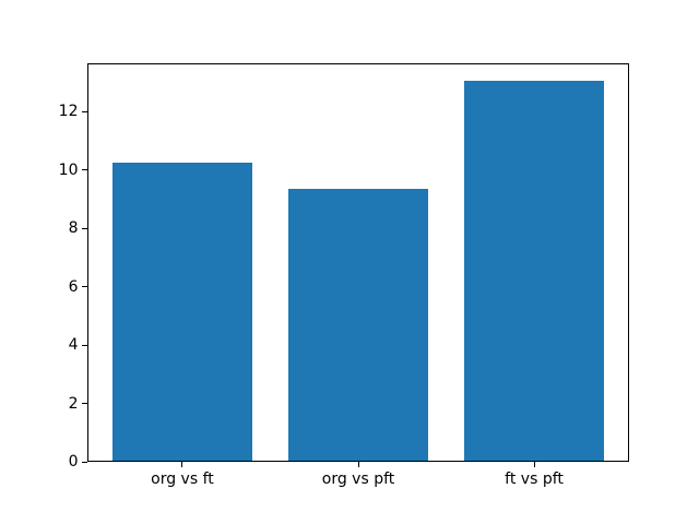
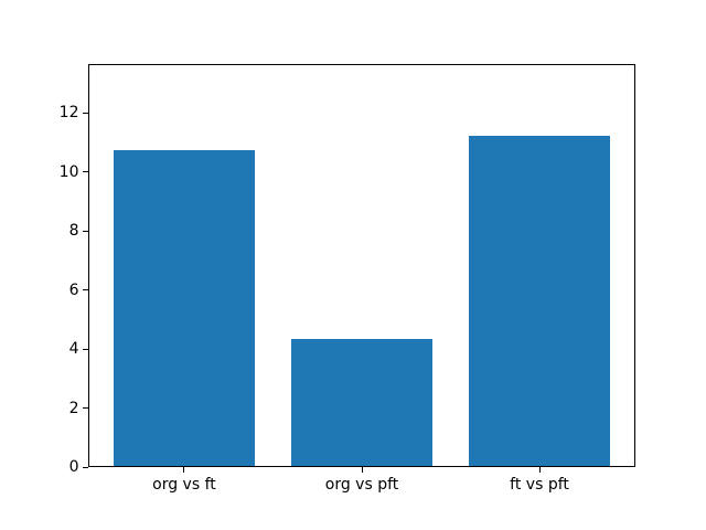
org vs ft: 10.2 -> 10.7
org vs pft: 9.3 -> 4.3
ft vs pft: 13.0 -> 11.2
